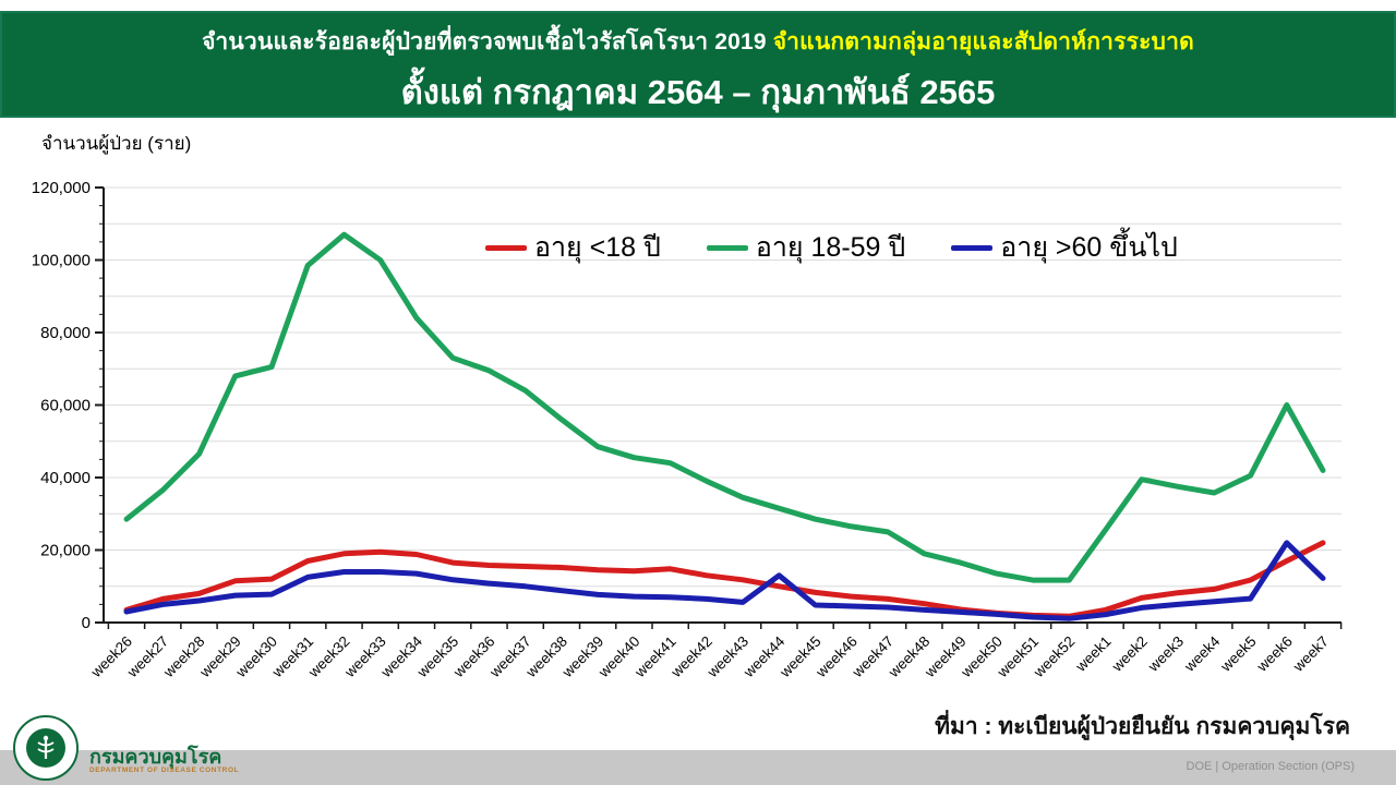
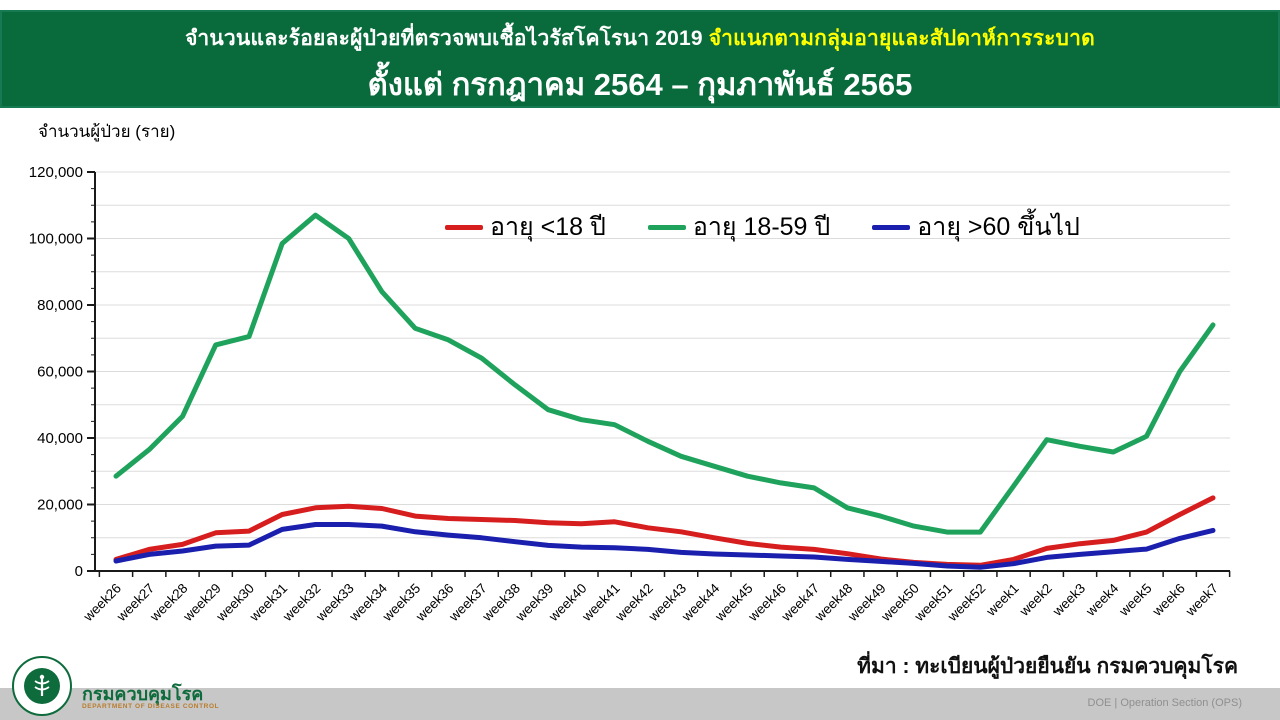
อายุ >60 ขึ้นไป/week44: 13000 -> 5000
อายุ >60 ขึ้นไป/week6: 22000 -> 10000
อายุ 18-59 ปี/week7: 42000 -> 74000
